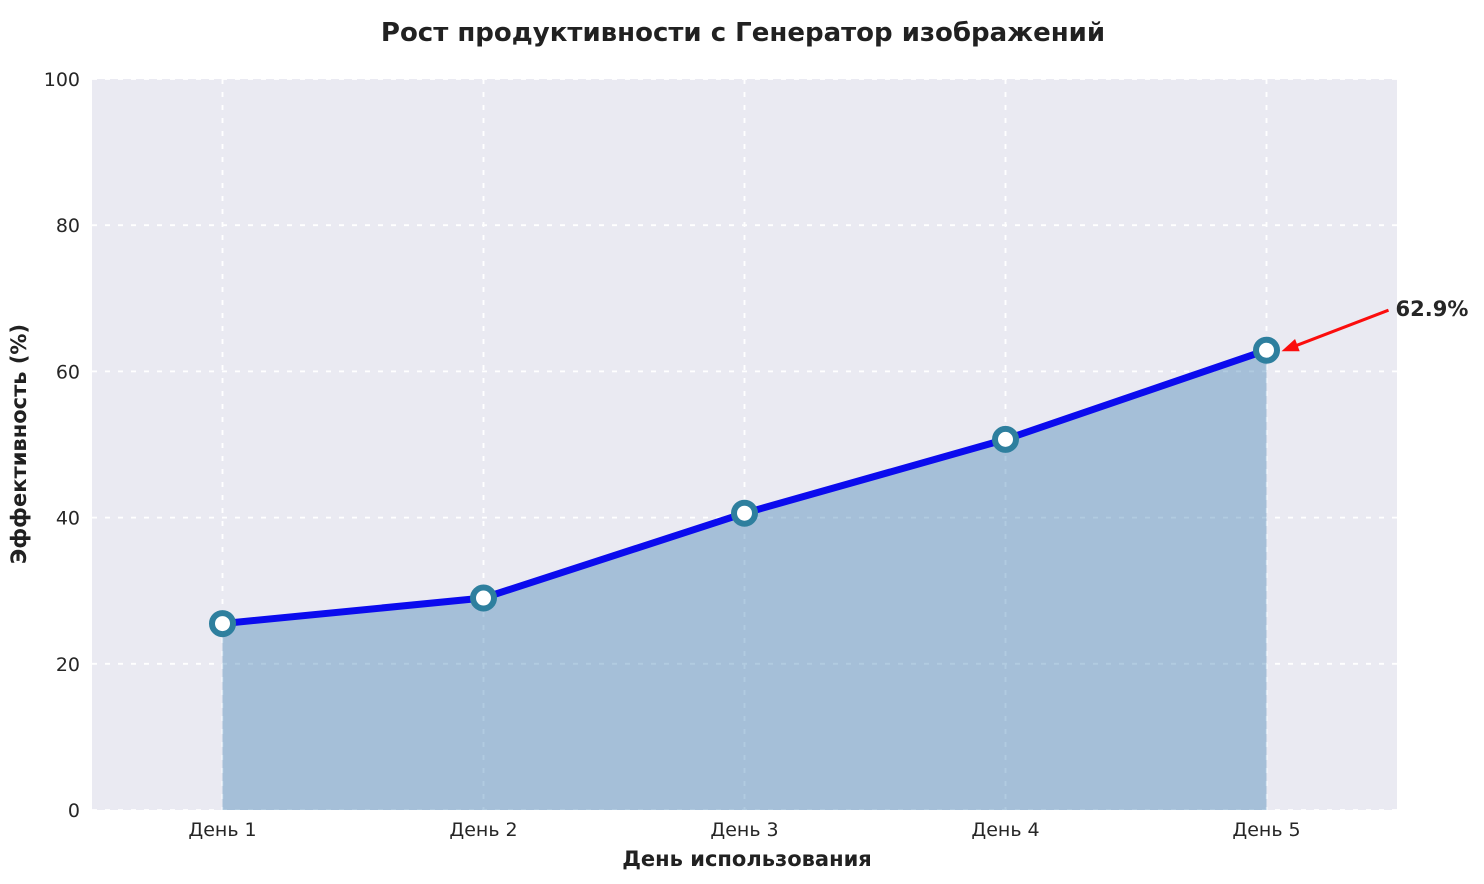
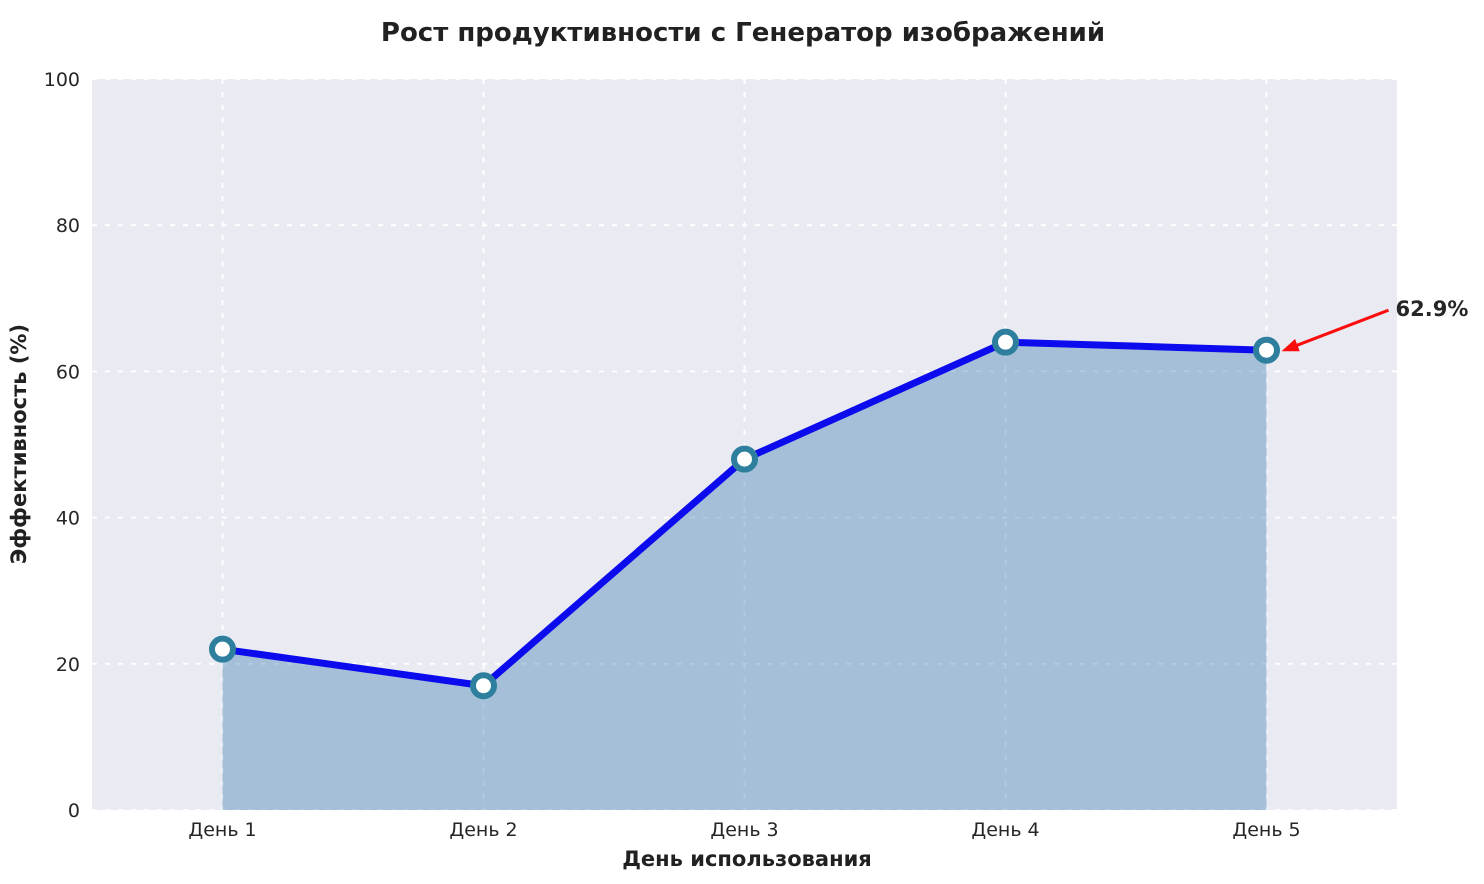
День 1: 26 -> 22
День 2: 29 -> 17
День 3: 41 -> 48
День 4: 51 -> 64
